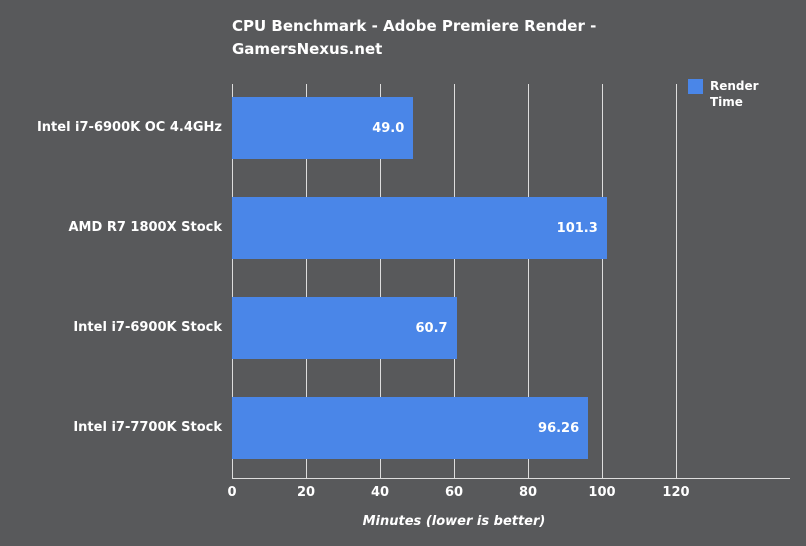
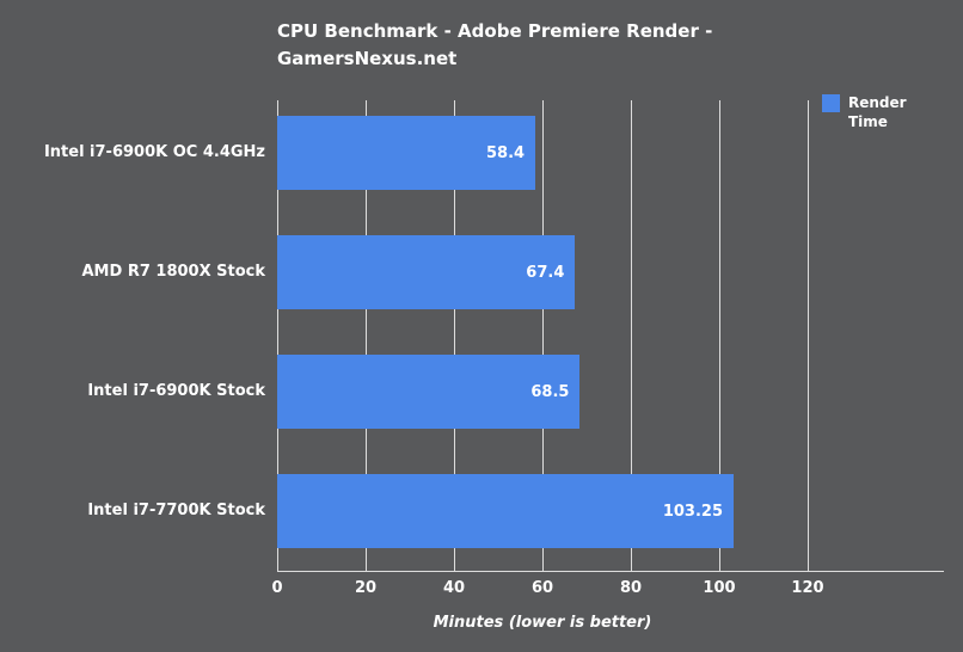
Intel i7-6900K OC 4.4GHz: 49.0 -> 58.4
AMD R7 1800X Stock: 101.3 -> 67.4
Intel i7-6900K Stock: 60.7 -> 68.5
Intel i7-7700K Stock: 96.26 -> 103.25
